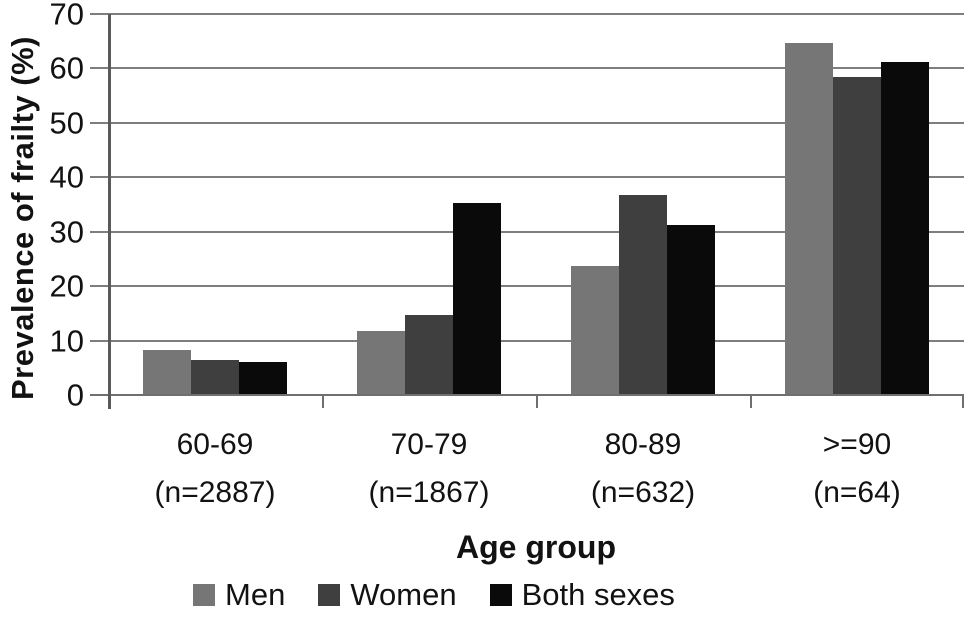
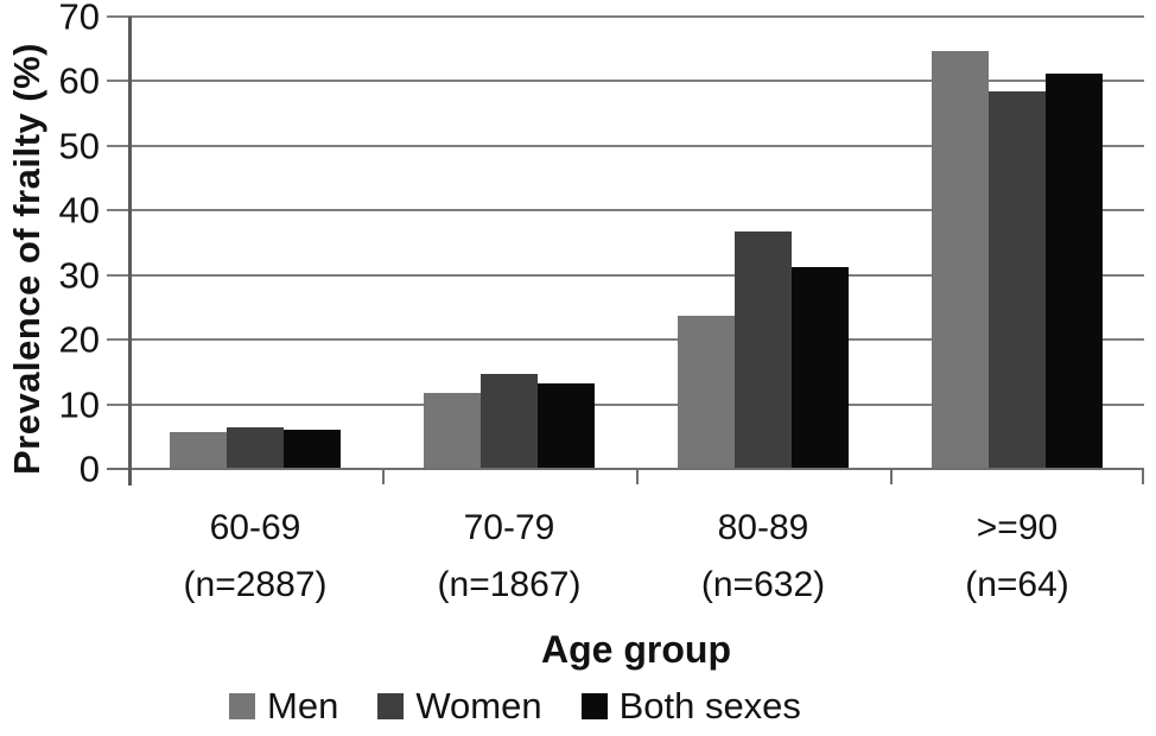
Men/60-69: 8 -> 6
Both sexes/70-79: 35 -> 13
